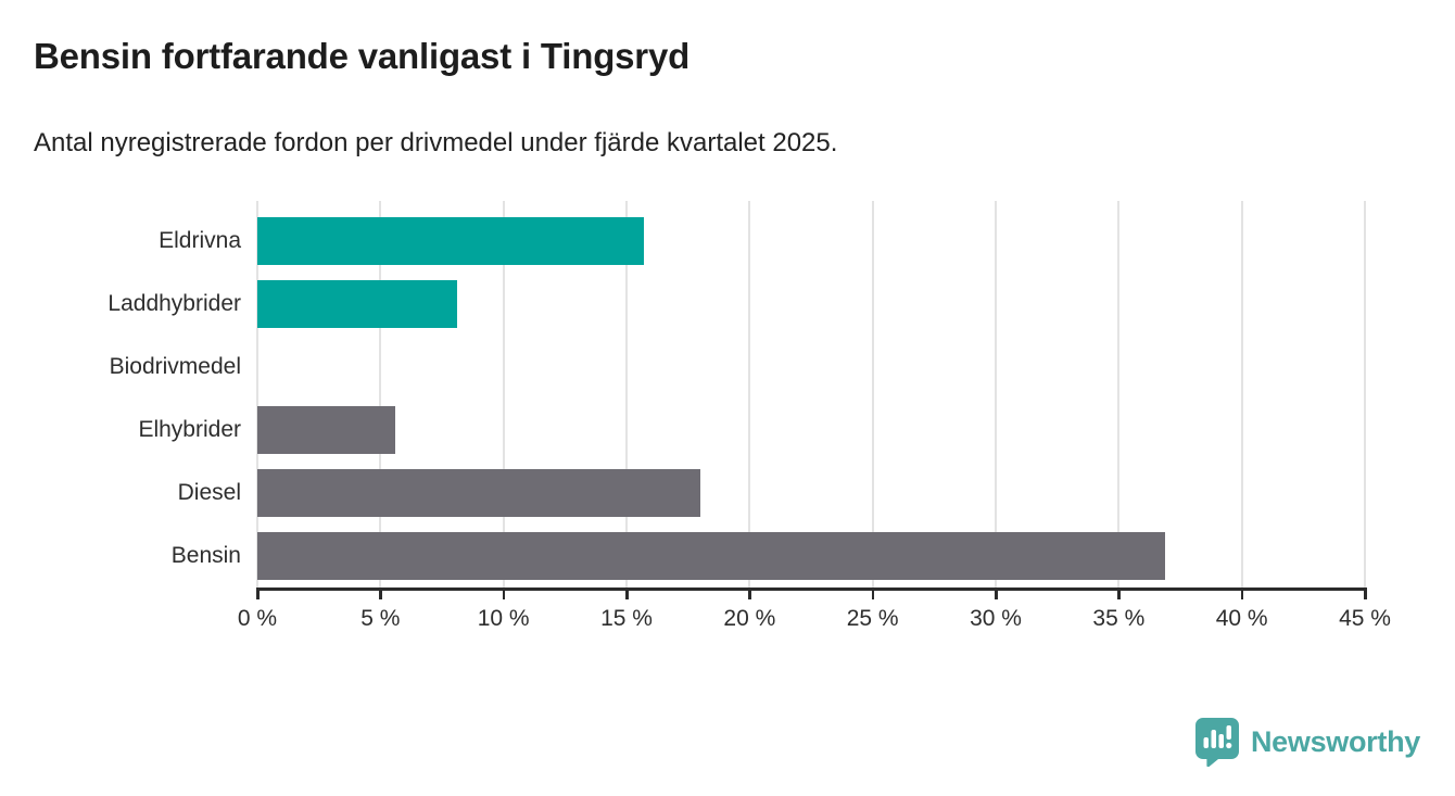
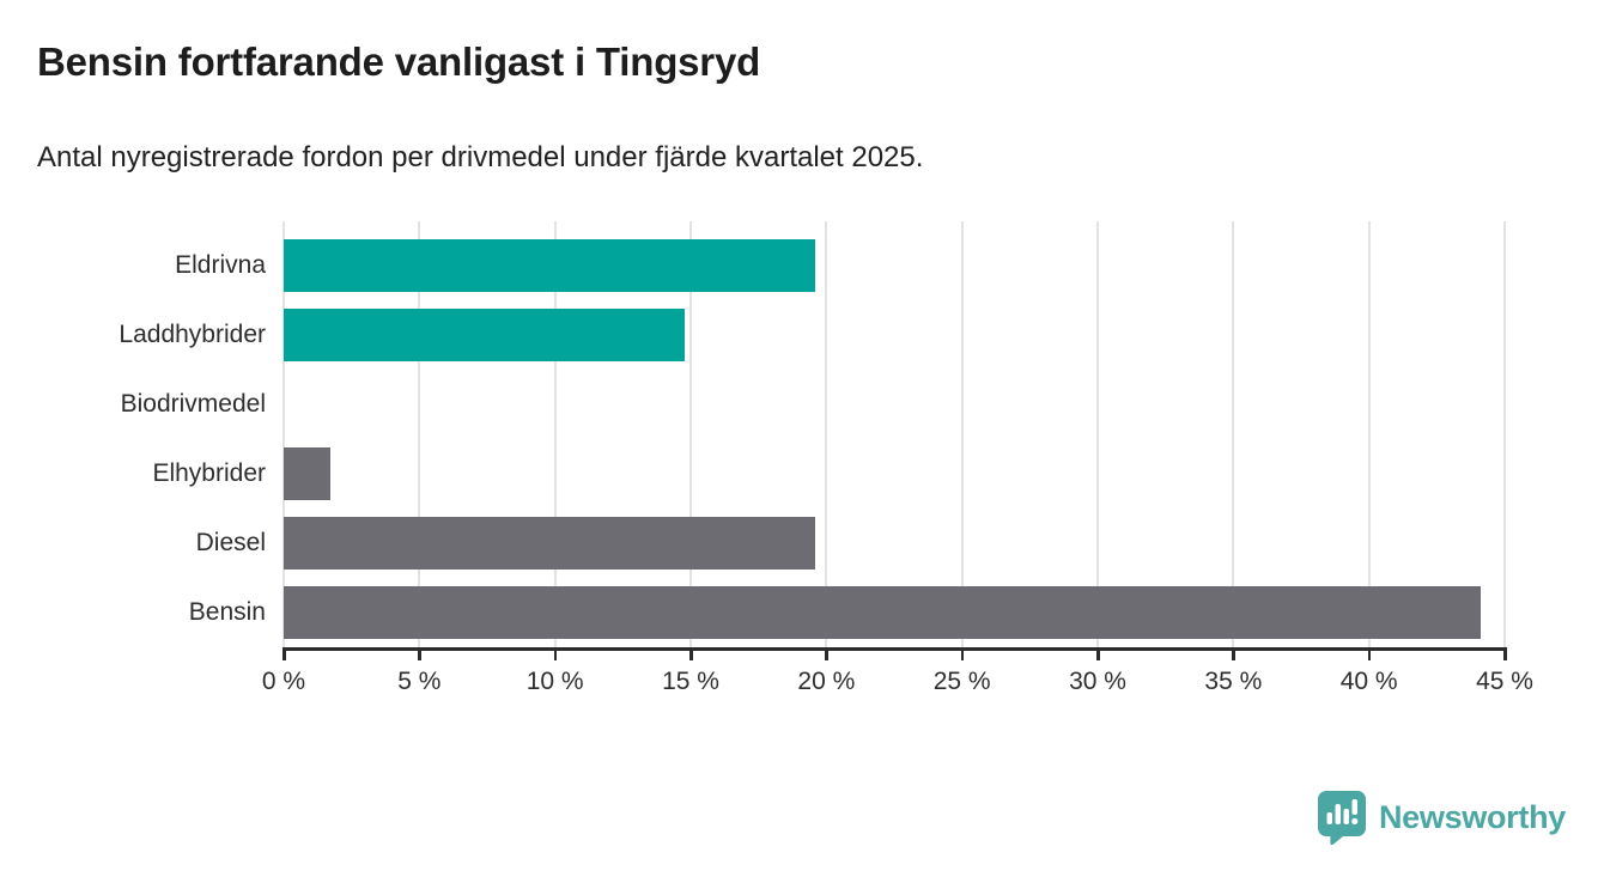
Eldrivna: 15.7% -> 19.6%
Laddhybrider: 8.1% -> 14.8%
Elhybrider: 5.6% -> 1.7%
Diesel: 18.0% -> 19.6%
Bensin: 36.9% -> 44.1%
